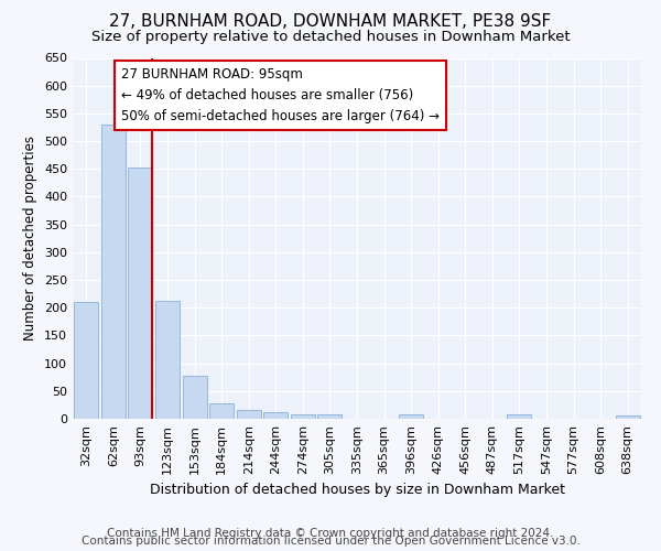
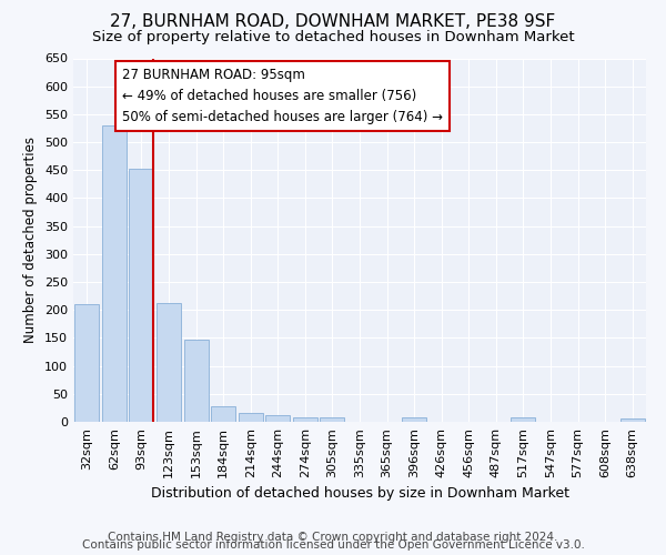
153sqm: 78 -> 146
